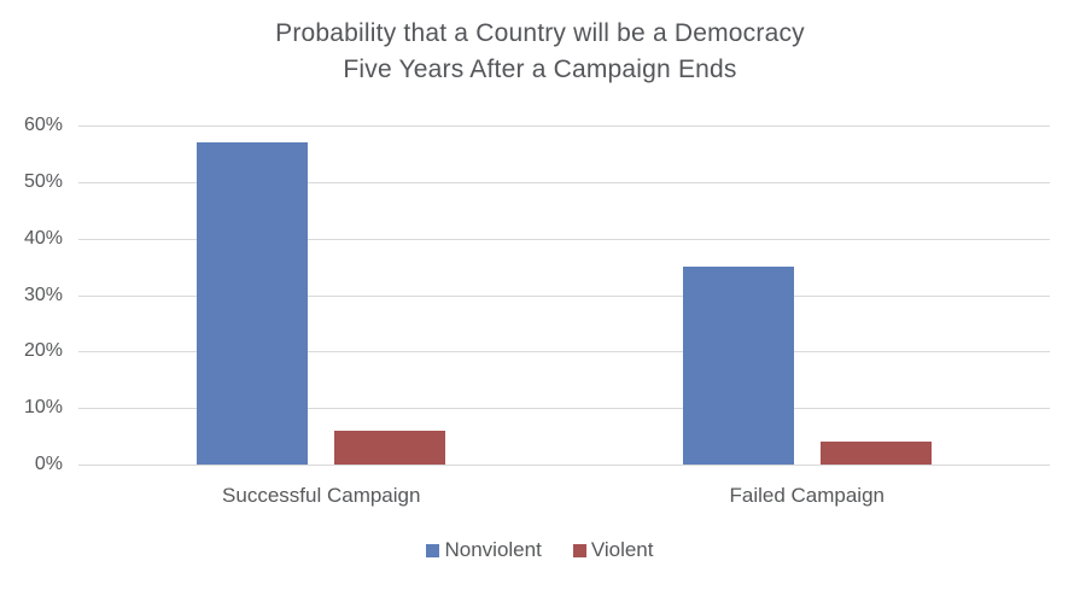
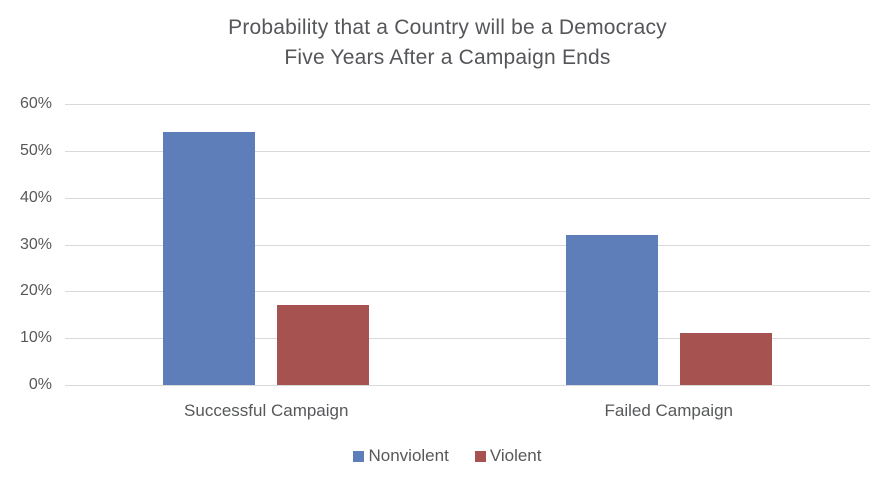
Nonviolent/Successful Campaign: 57% -> 54%
Violent/Successful Campaign: 6% -> 17%
Nonviolent/Failed Campaign: 35% -> 32%
Violent/Failed Campaign: 4% -> 11%
